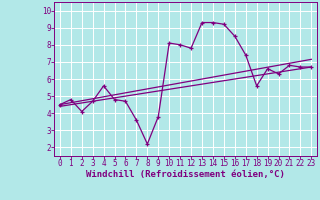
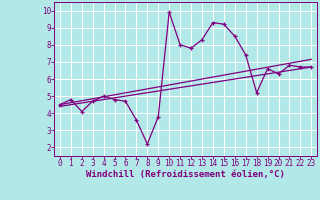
4: 5.6 -> 5.0
10: 8.1 -> 9.9
13: 9.3 -> 8.3
18: 5.6 -> 5.2
